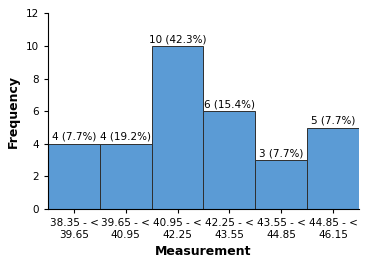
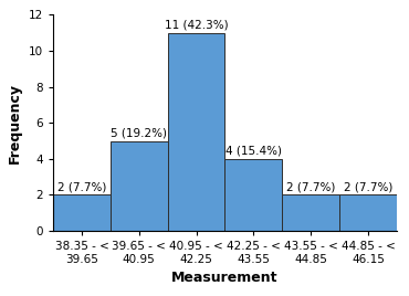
38.35 - < 39.65: 4 -> 2
39.65 - < 40.95: 4 -> 5
40.95 - < 42.25: 10 -> 11
42.25 - < 43.55: 6 -> 4
43.55 - < 44.85: 3 -> 2
44.85 - < 46.15: 5 -> 2
